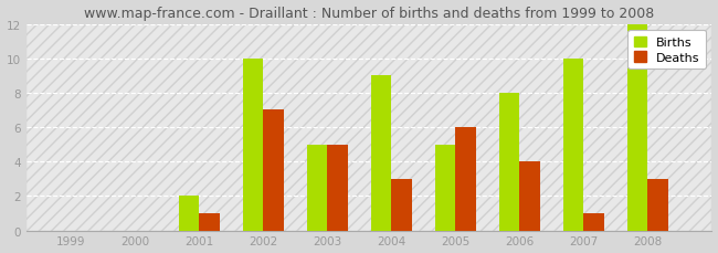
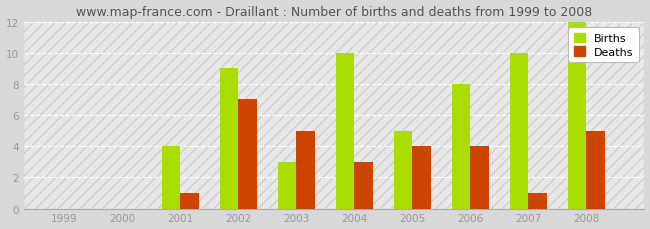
Births/2001: 2 -> 4
Births/2002: 10 -> 9
Births/2003: 5 -> 3
Births/2004: 9 -> 10
Deaths/2005: 6 -> 4
Deaths/2008: 3 -> 5
